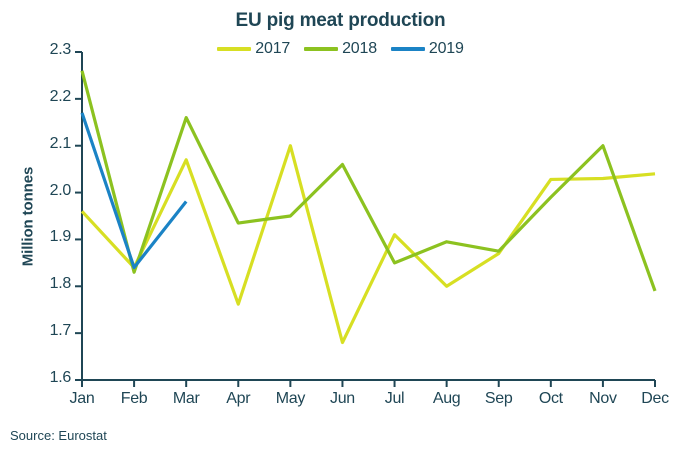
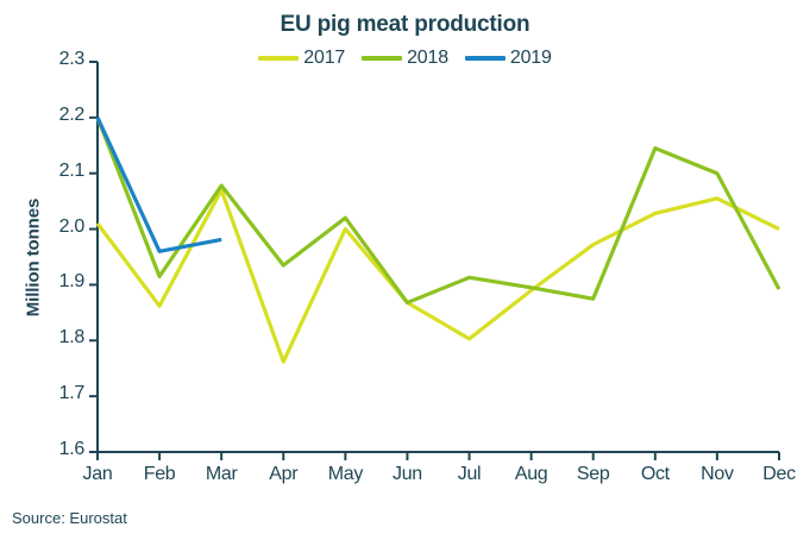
2017/Jan: 1.96 -> 2.01
2018/Jan: 2.26 -> 2.20
2019/Jan: 2.17 -> 2.20
2017/Feb: 1.84 -> 1.86
2018/Feb: 1.83 -> 1.92
2019/Feb: 1.84 -> 1.96
2018/Mar: 2.16 -> 2.08
2017/May: 2.10 -> 2.00
2018/May: 1.95 -> 2.02
2017/Jun: 1.68 -> 1.87
2018/Jun: 2.06 -> 1.87
2017/Jul: 1.91 -> 1.80
2018/Jul: 1.85 -> 1.91
2017/Aug: 1.80 -> 1.89
2017/Sep: 1.87 -> 1.97
2018/Oct: 1.99 -> 2.15
2017/Nov: 2.03 -> 2.06
2017/Dec: 2.04 -> 2.00
2018/Dec: 1.79 -> 1.89
